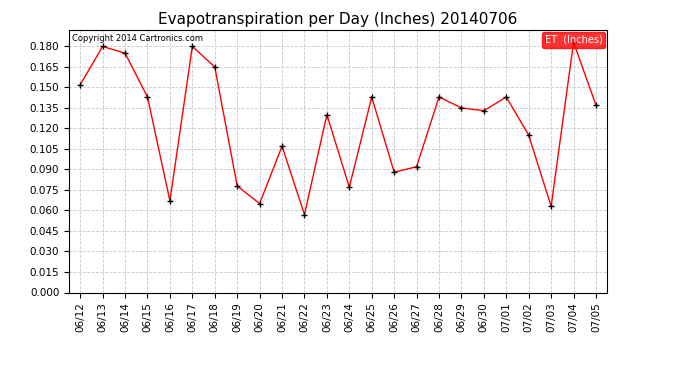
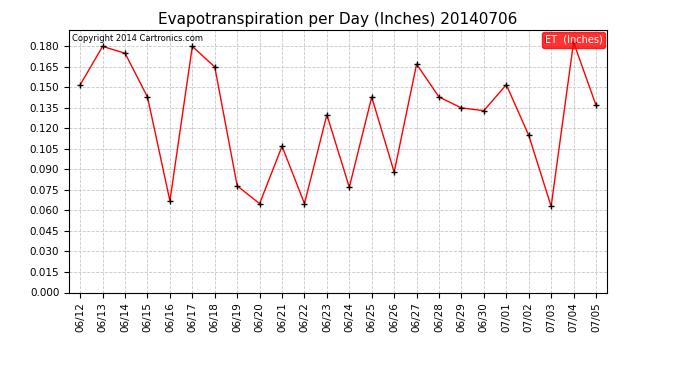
06/22: 0.057 -> 0.065
06/27: 0.092 -> 0.167
07/01: 0.143 -> 0.152
